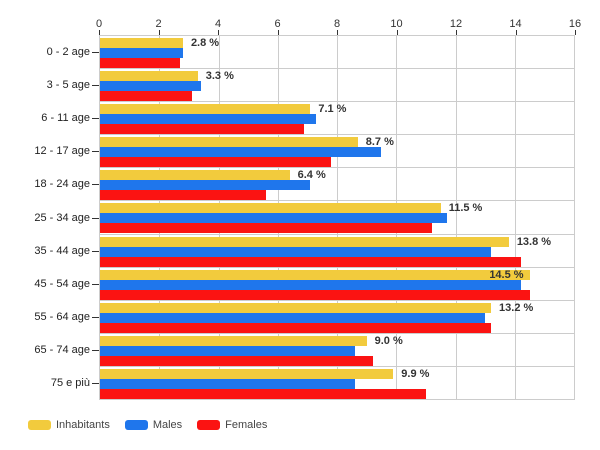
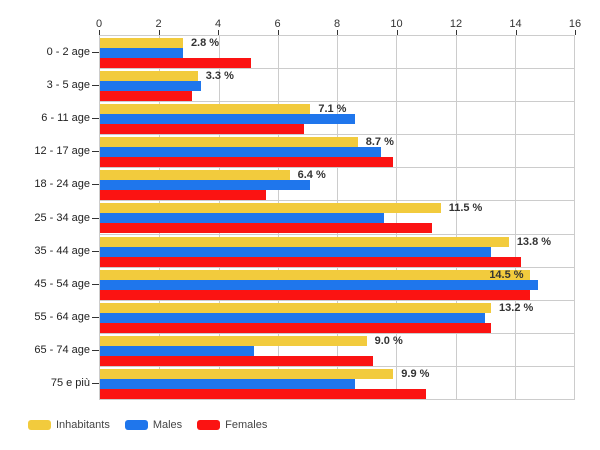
Females/0 - 2 age: 2.7 -> 5.1
Males/6 - 11 age: 7.3 -> 8.6
Females/12 - 17 age: 7.8 -> 9.9
Males/25 - 34 age: 11.7 -> 9.6
Males/45 - 54 age: 14.2 -> 14.8
Males/65 - 74 age: 8.6 -> 5.2
